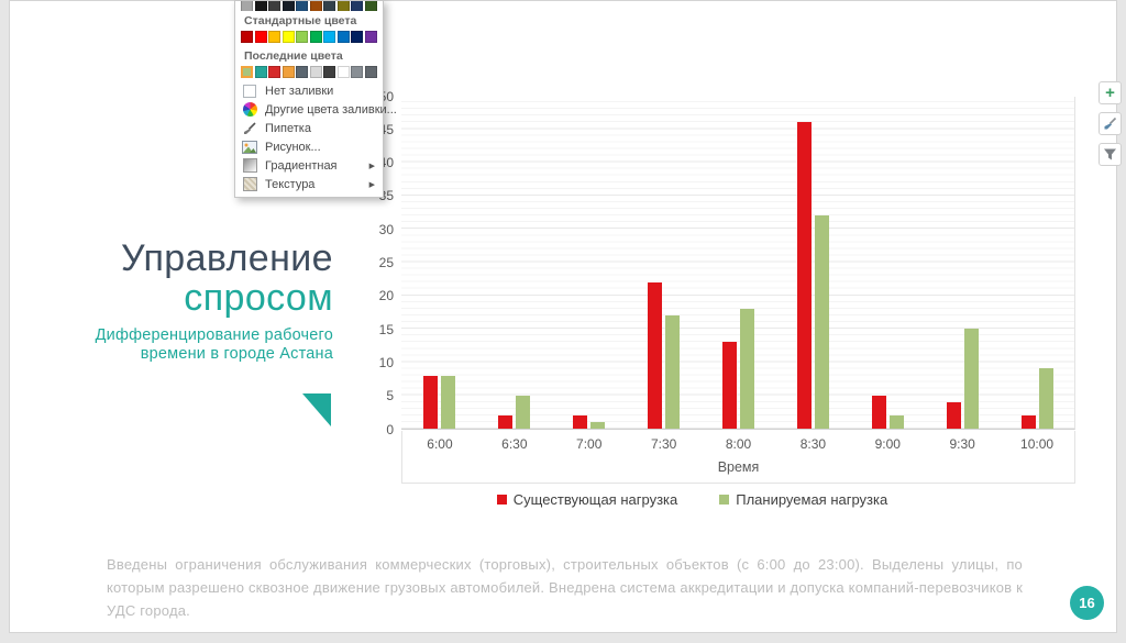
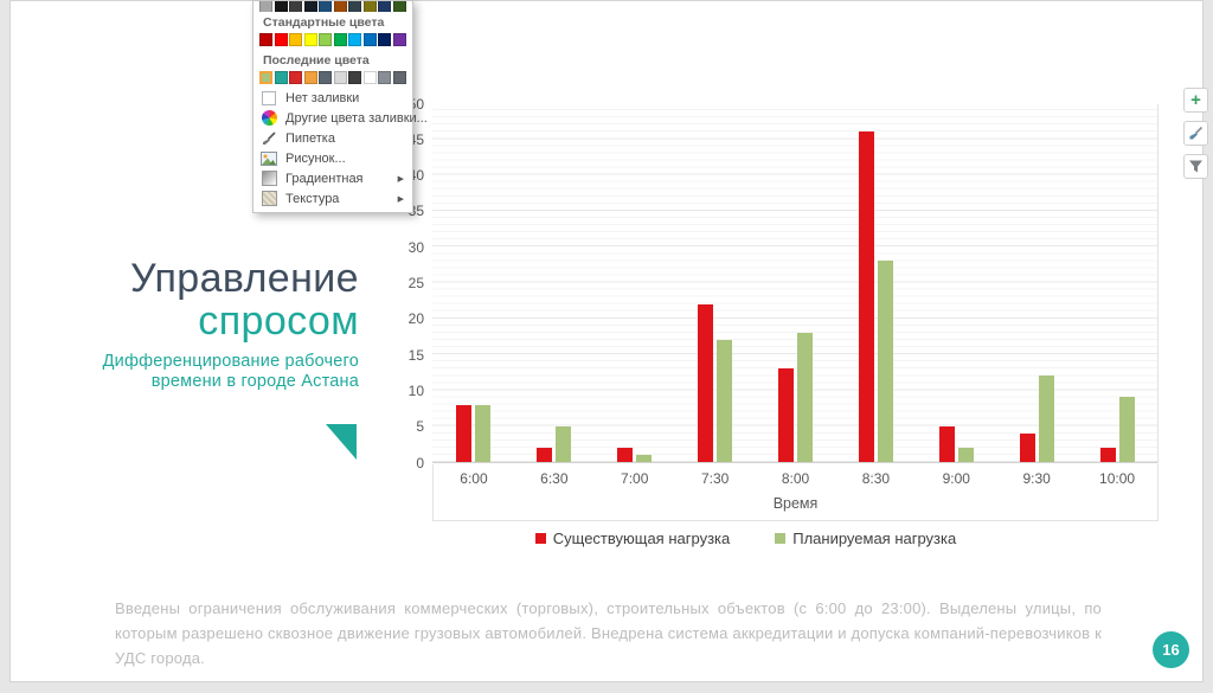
Планируемая нагрузка/8:30: 32 -> 28
Планируемая нагрузка/9:30: 15 -> 12
